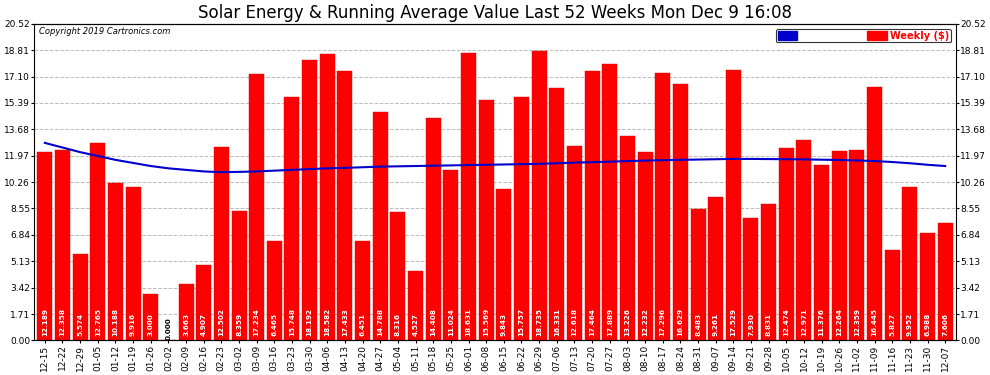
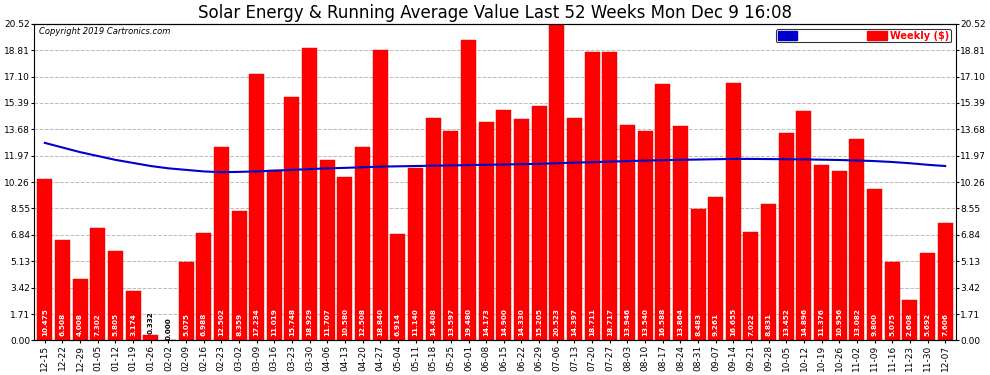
Weekly ($)/12-15: 12.189 -> 10.475
Weekly ($)/12-22: 12.358 -> 6.508
Weekly ($)/12-29: 5.574 -> 4.008
Weekly ($)/01-05: 12.765 -> 7.302
Weekly ($)/01-12: 10.188 -> 5.805
Weekly ($)/01-19: 9.916 -> 3.174
Weekly ($)/01-26: 3.000 -> 0.332
Weekly ($)/02-09: 3.663 -> 5.075
Weekly ($)/02-16: 4.907 -> 6.988
Weekly ($)/03-16: 6.465 -> 11.019
Weekly ($)/03-30: 18.192 -> 18.929
Weekly ($)/04-06: 18.582 -> 11.707
Weekly ($)/04-13: 17.433 -> 10.580
Weekly ($)/04-20: 6.451 -> 12.508
Weekly ($)/04-27: 14.788 -> 18.840
Weekly ($)/05-04: 8.316 -> 6.914
Weekly ($)/05-11: 4.527 -> 11.140
Weekly ($)/05-25: 11.024 -> 13.597
Weekly ($)/06-01: 18.631 -> 19.480
Weekly ($)/06-08: 15.569 -> 14.173
Weekly ($)/06-15: 9.843 -> 14.900
Weekly ($)/06-22: 15.757 -> 14.330
Weekly ($)/06-29: 18.735 -> 15.205
Weekly ($)/07-06: 16.331 -> 20.523
Weekly ($)/07-13: 12.618 -> 14.397
Weekly ($)/07-20: 17.464 -> 18.711
Weekly ($)/07-27: 17.889 -> 18.717
Weekly ($)/08-03: 13.226 -> 13.946
Weekly ($)/08-10: 12.232 -> 13.540
Weekly ($)/08-17: 17.296 -> 16.588
Weekly ($)/08-24: 16.629 -> 13.864
Weekly ($)/09-14: 17.529 -> 16.655
Weekly ($)/09-21: 7.930 -> 7.022
Weekly ($)/10-05: 12.474 -> 13.452
Weekly ($)/10-12: 12.971 -> 14.896
Weekly ($)/10-26: 12.264 -> 10.956
Weekly ($)/11-02: 12.359 -> 13.082
Weekly ($)/11-09: 16.445 -> 9.800
Weekly ($)/11-16: 5.827 -> 5.075
Weekly ($)/11-23: 9.952 -> 2.608
Weekly ($)/11-30: 6.988 -> 5.692
